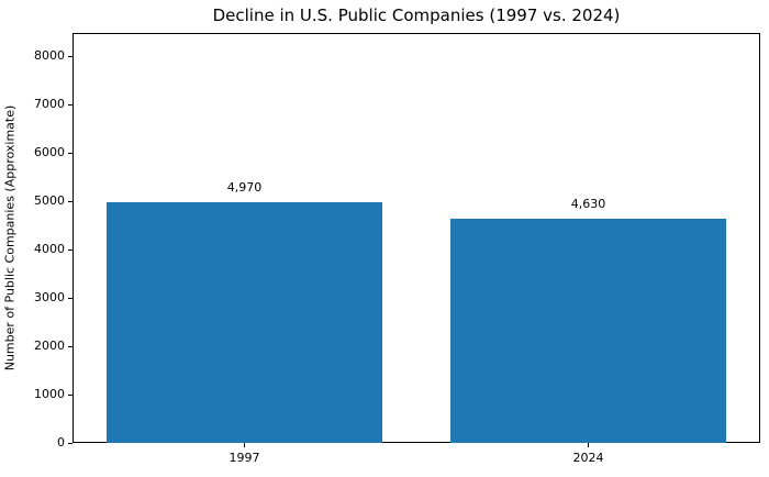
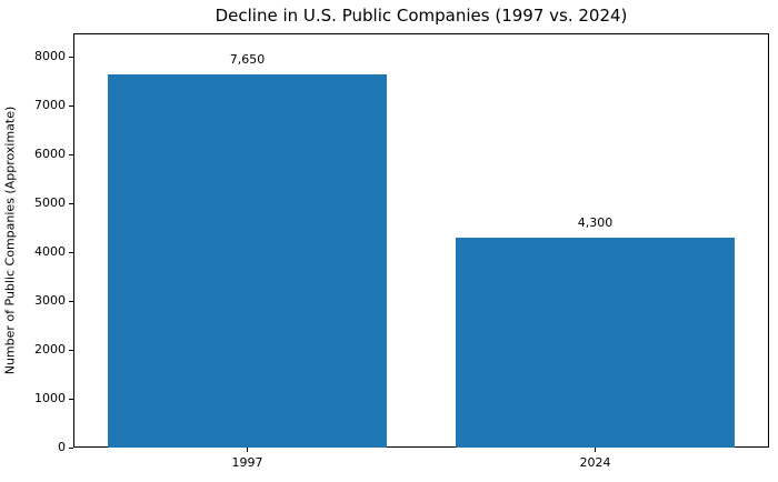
1997: 4,970 -> 7,650
2024: 4,630 -> 4,300
